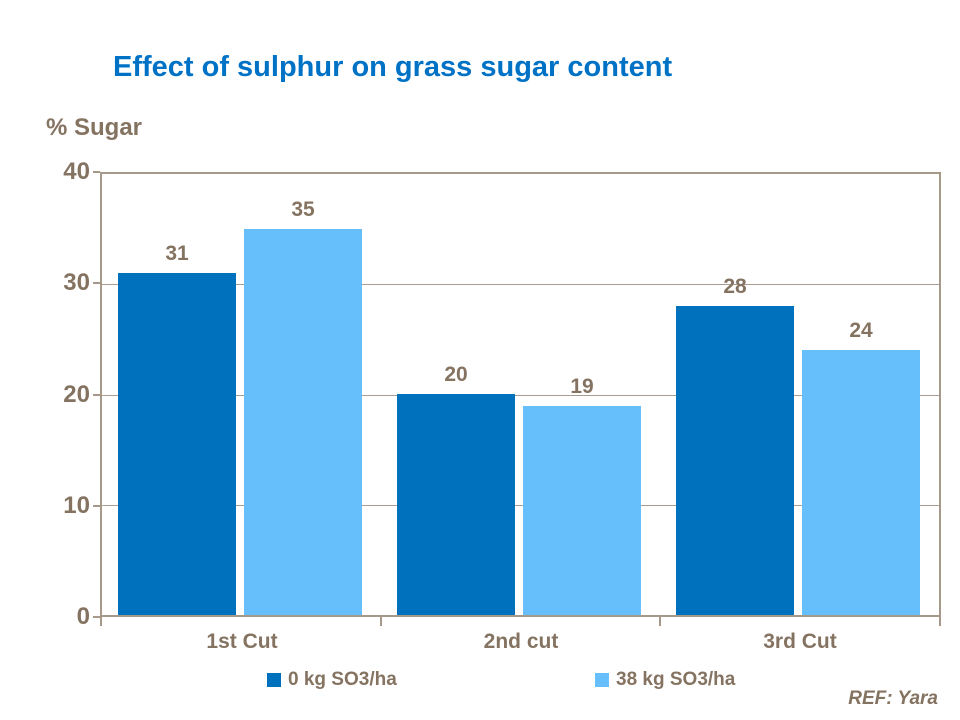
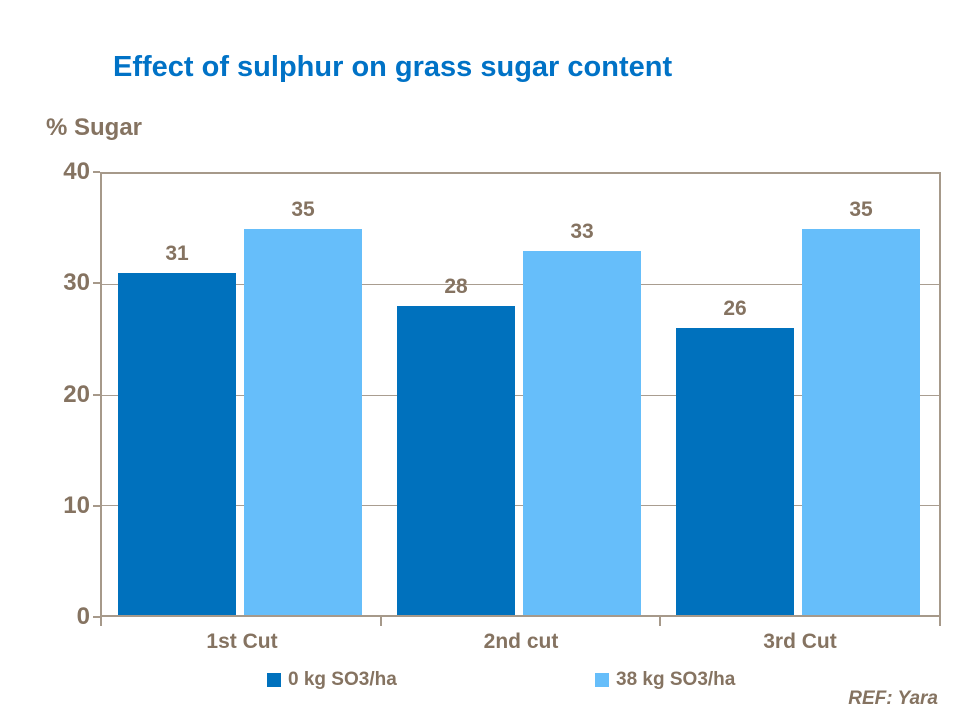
0 kg SO3/ha/2nd cut: 20 -> 28
38 kg SO3/ha/2nd cut: 19 -> 33
0 kg SO3/ha/3rd Cut: 28 -> 26
38 kg SO3/ha/3rd Cut: 24 -> 35
